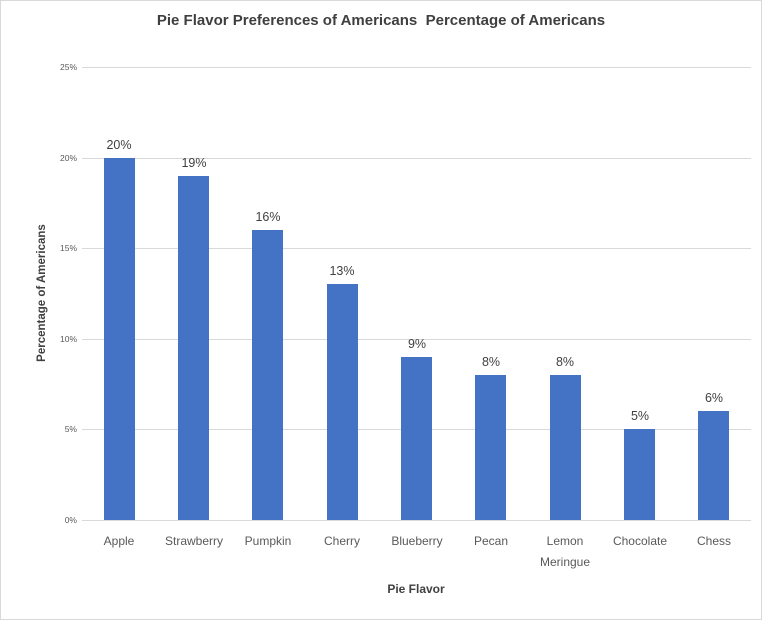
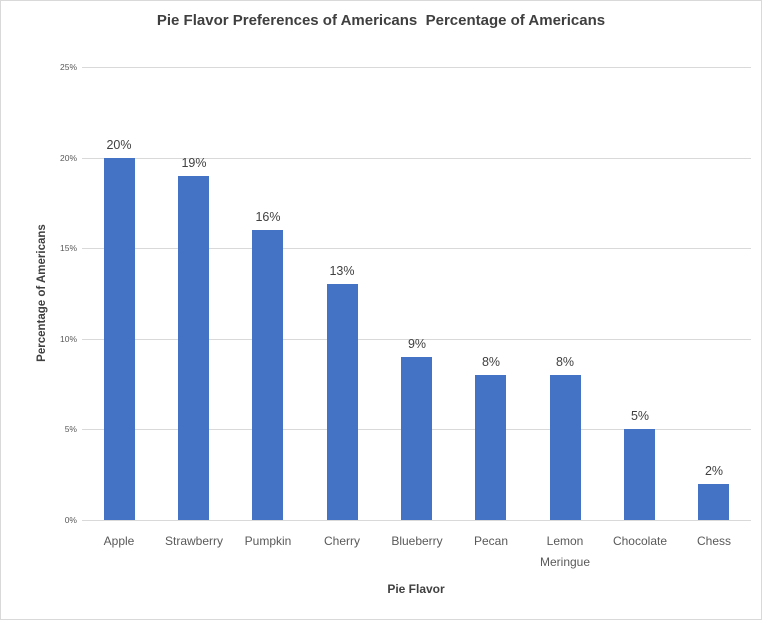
Chess: 6% -> 2%
